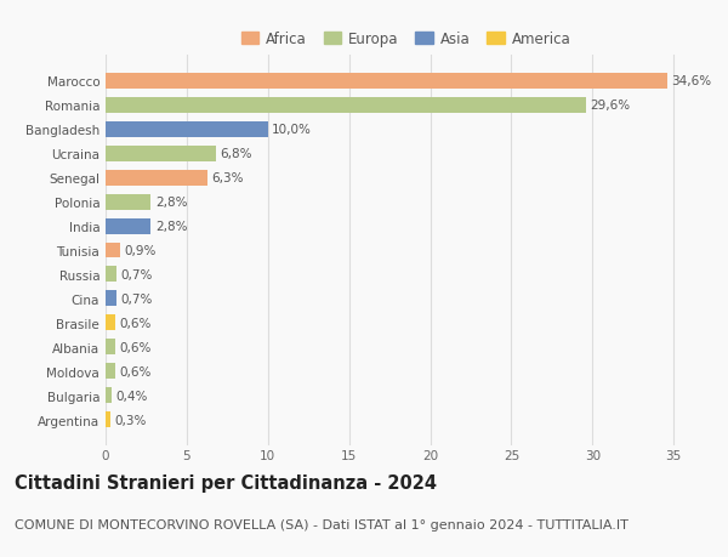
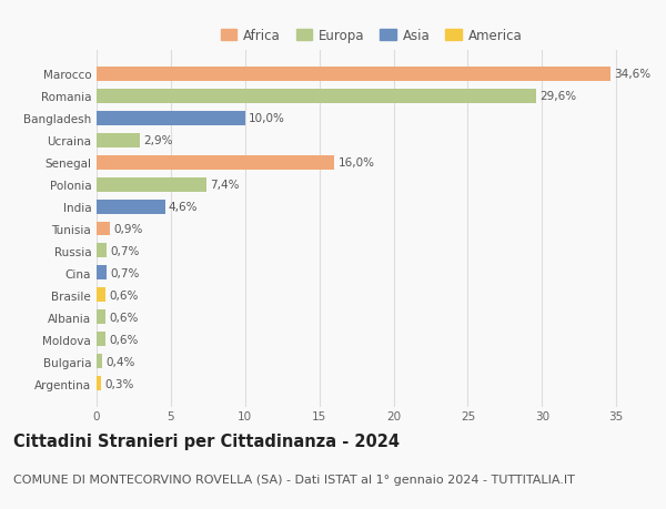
Ucraina: 6,8% -> 2,9%
Senegal: 6,3% -> 16,0%
Polonia: 2,8% -> 7,4%
India: 2,8% -> 4,6%
